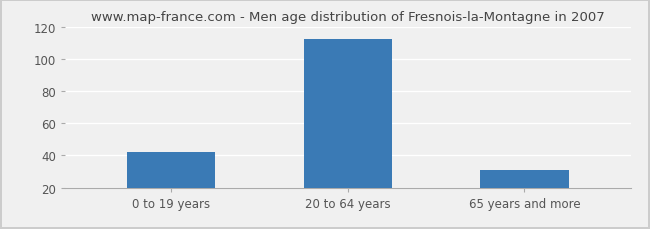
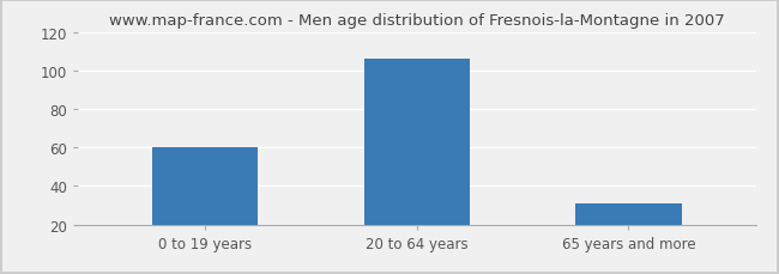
0 to 19 years: 42 -> 60
20 to 64 years: 112 -> 106
